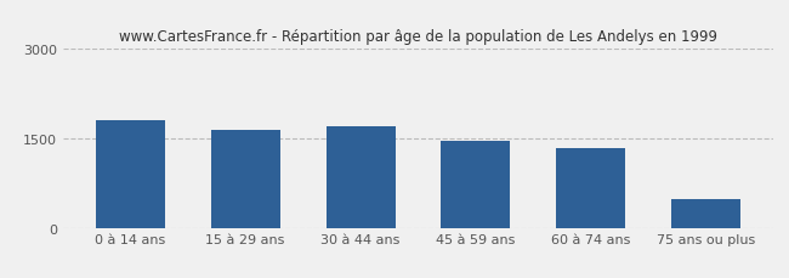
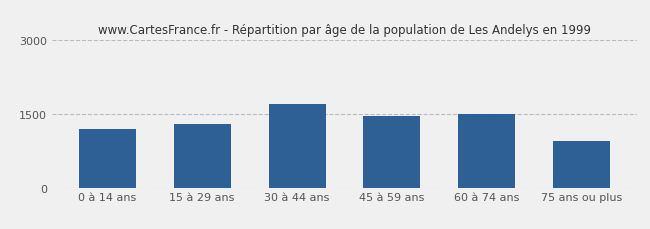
0 à 14 ans: 1810 -> 1200
15 à 29 ans: 1640 -> 1300
60 à 74 ans: 1330 -> 1500
75 ans ou plus: 490 -> 950
